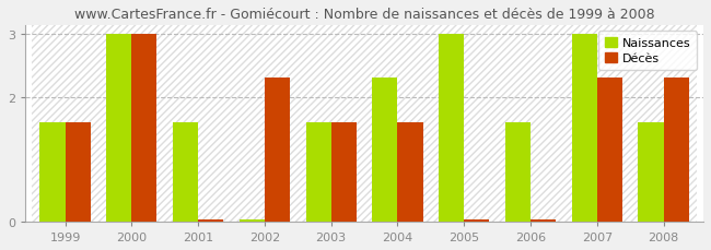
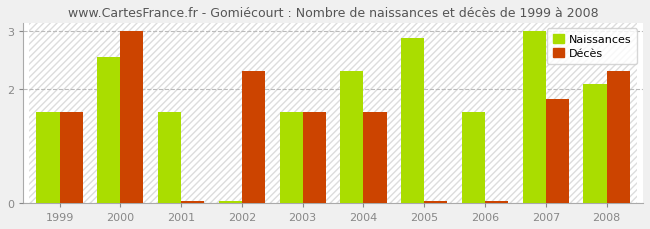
Naissances/2000: 3.00 -> 2.56
Naissances/2005: 3.00 -> 2.88
Décès/2007: 2.30 -> 1.82
Naissances/2008: 1.60 -> 2.08
